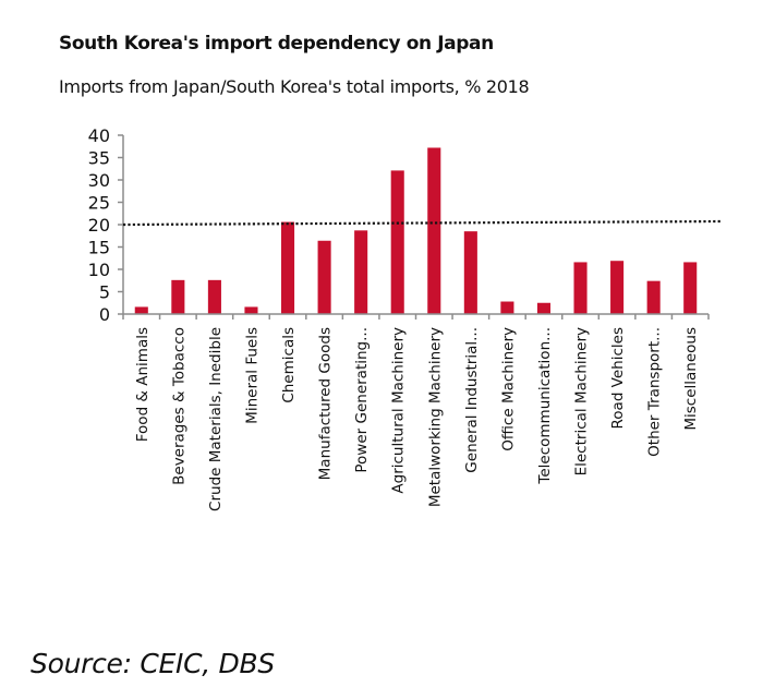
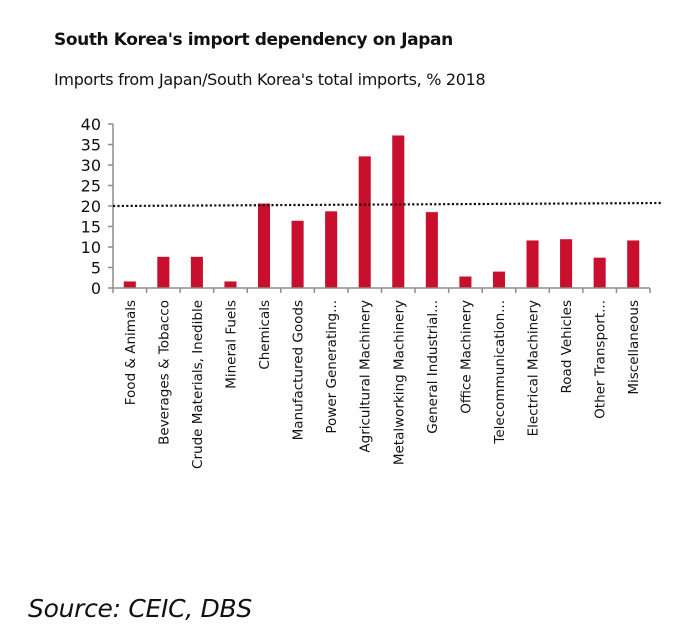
Telecommunication...: 2 -> 4
